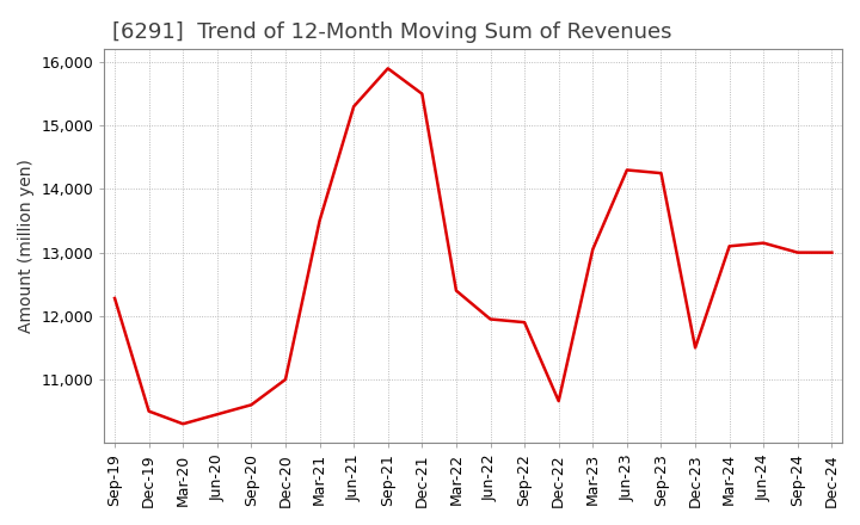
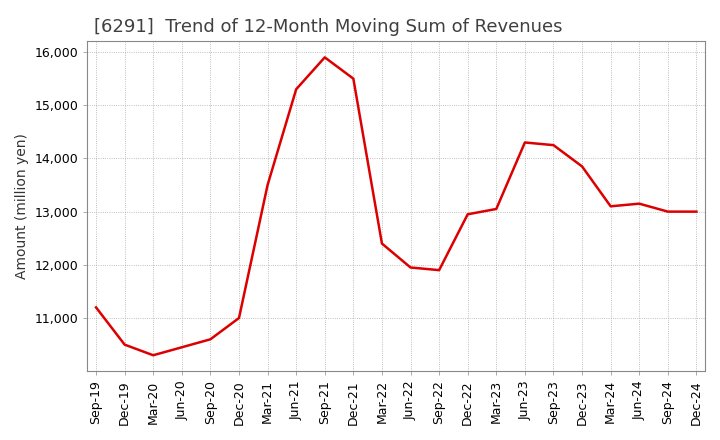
Sep-19: 12,280 -> 11,200
Dec-22: 10,660 -> 12,950
Dec-23: 11,500 -> 13,850
